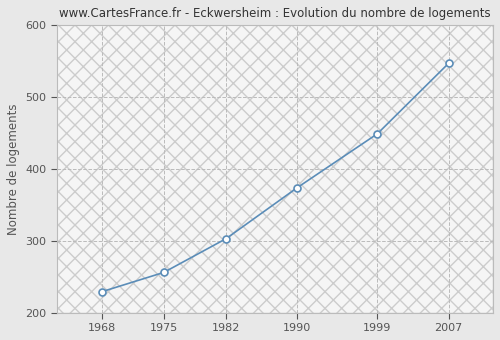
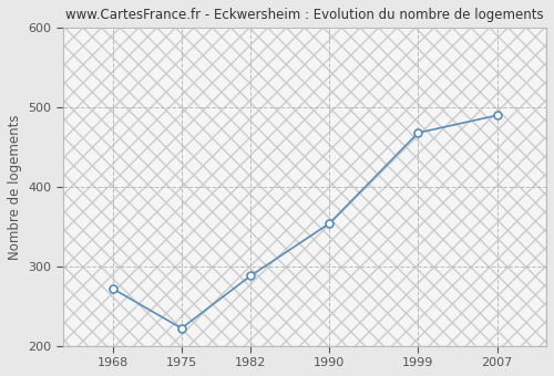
1968: 229 -> 272
1975: 256 -> 222
1982: 303 -> 288
1990: 374 -> 354
1999: 449 -> 468
2007: 547 -> 490
